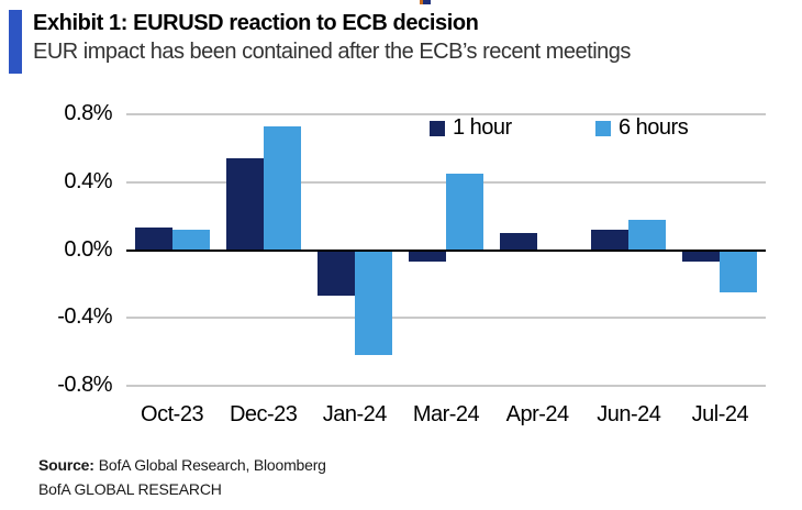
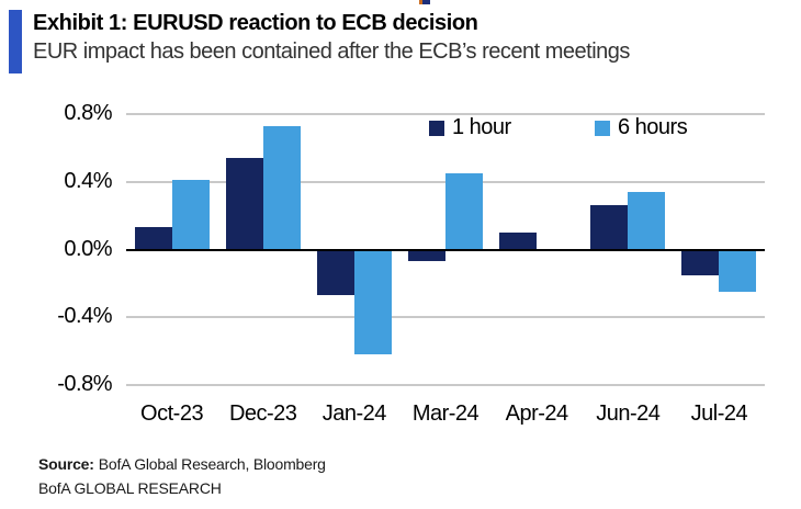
6 hours/Oct-23: 0.12% -> 0.41%
1 hour/Jun-24: 0.12% -> 0.26%
6 hours/Jun-24: 0.18% -> 0.34%
1 hour/Jul-24: -0.07% -> -0.15%
